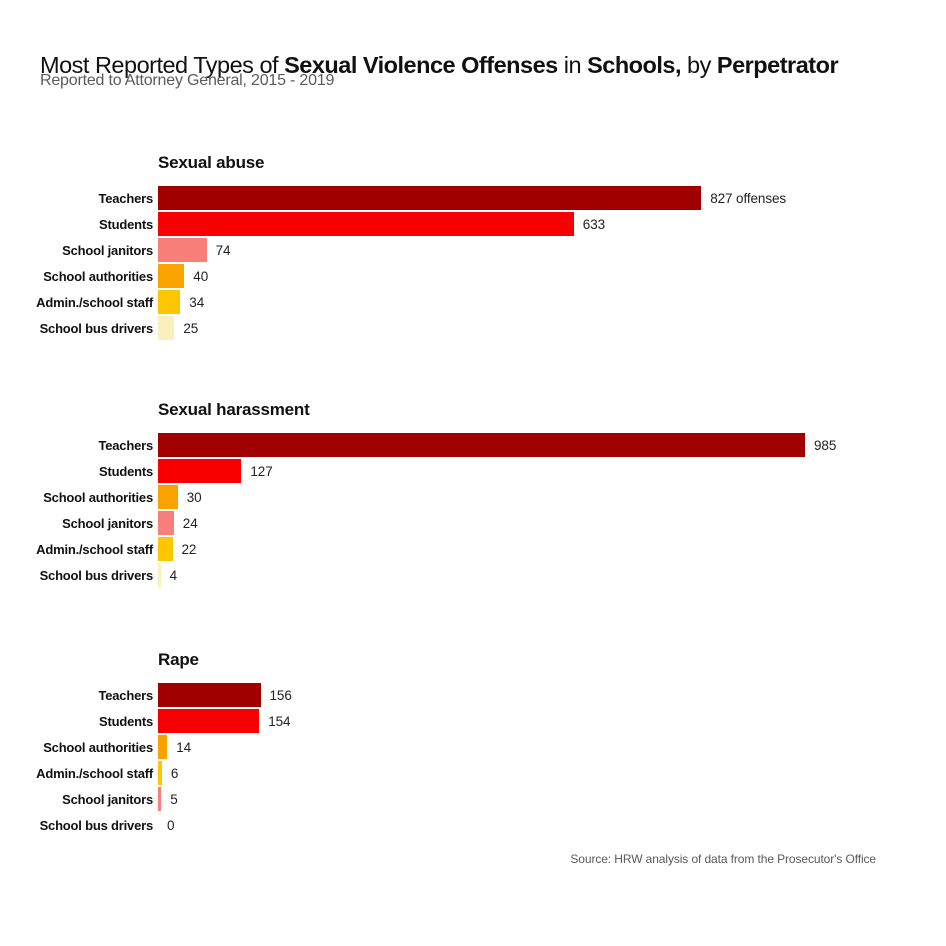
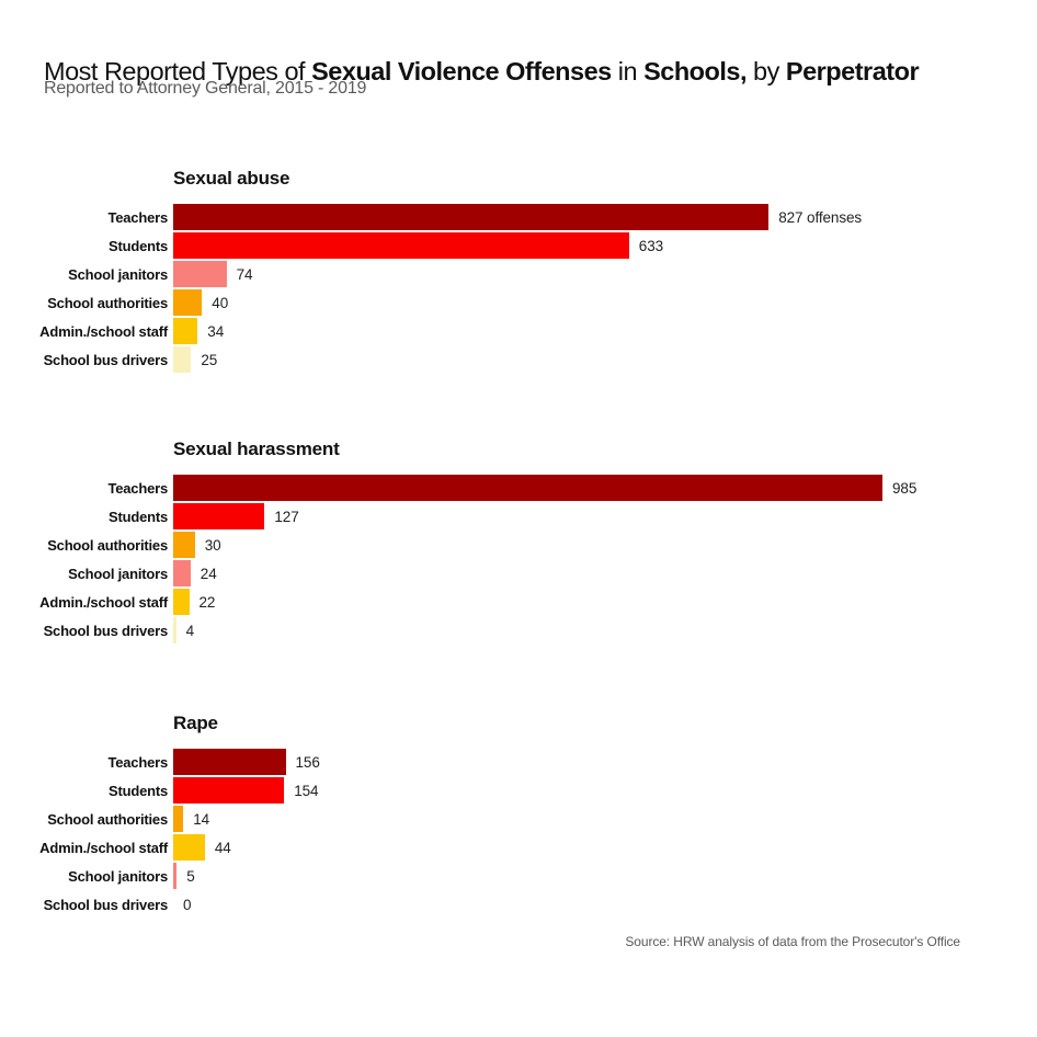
Rape/Admin./school staff: 6 -> 44
